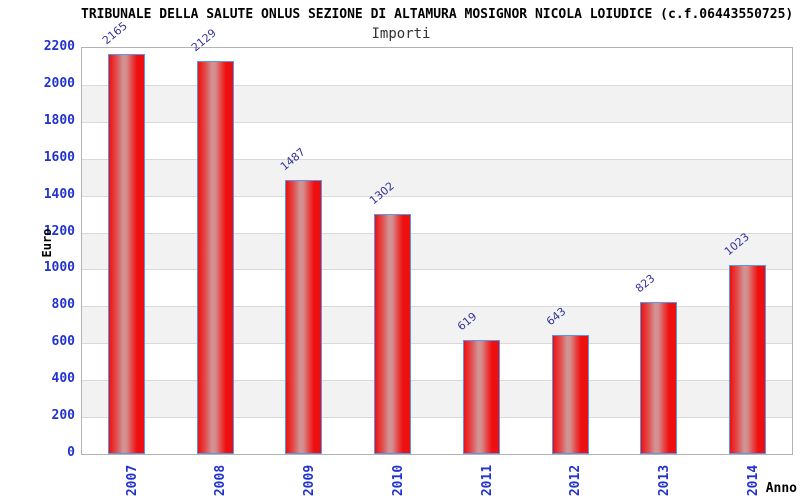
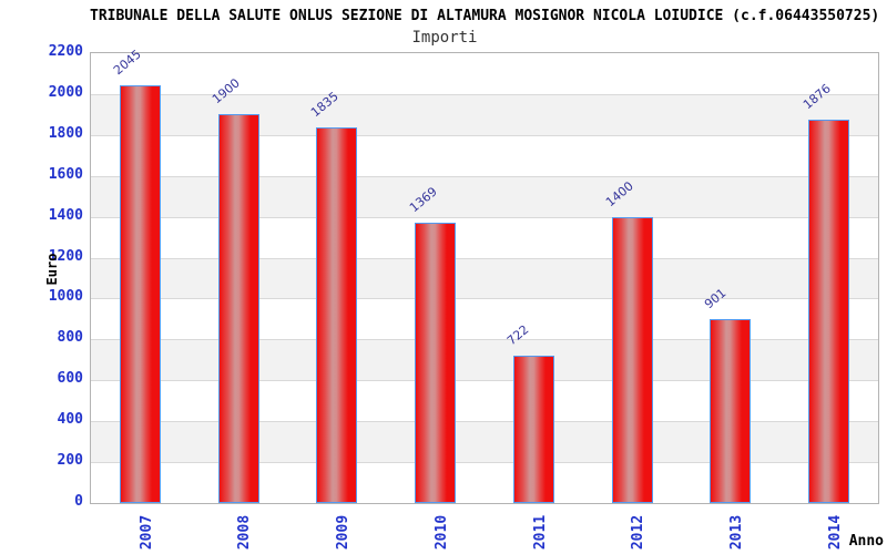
2007: 2165 -> 2045
2008: 2129 -> 1900
2009: 1487 -> 1835
2010: 1302 -> 1369
2011: 619 -> 722
2012: 643 -> 1400
2013: 823 -> 901
2014: 1023 -> 1876
